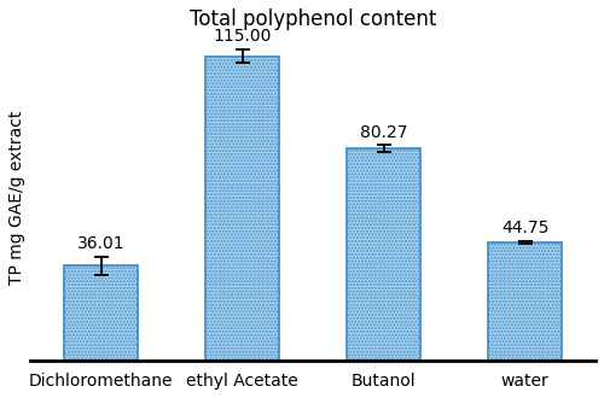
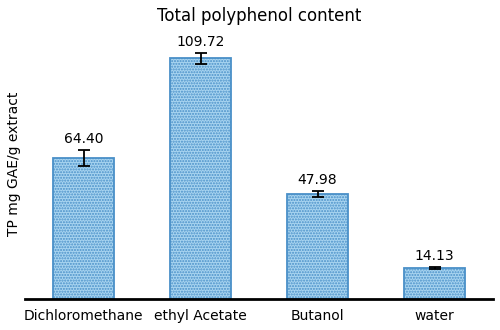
Dichloromethane: 36.01 -> 64.40
ethyl Acetate: 115.00 -> 109.72
Butanol: 80.27 -> 47.98
water: 44.75 -> 14.13
